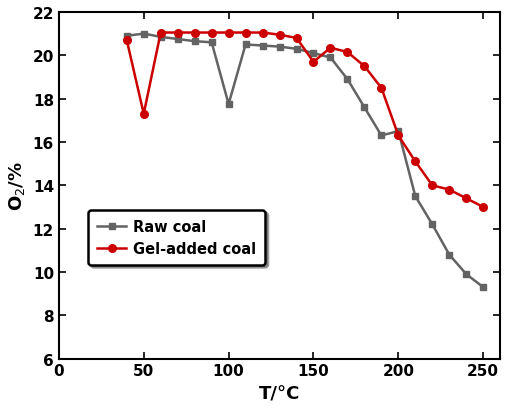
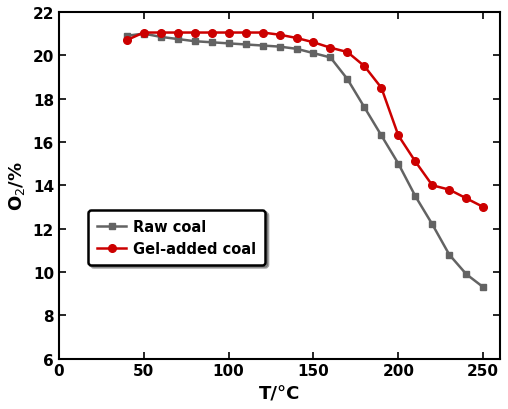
Gel-added coal/50: 17.30 -> 21.05
Raw coal/100: 17.75 -> 20.55
Gel-added coal/150: 19.70 -> 20.60
Raw coal/200: 16.50 -> 15.00
